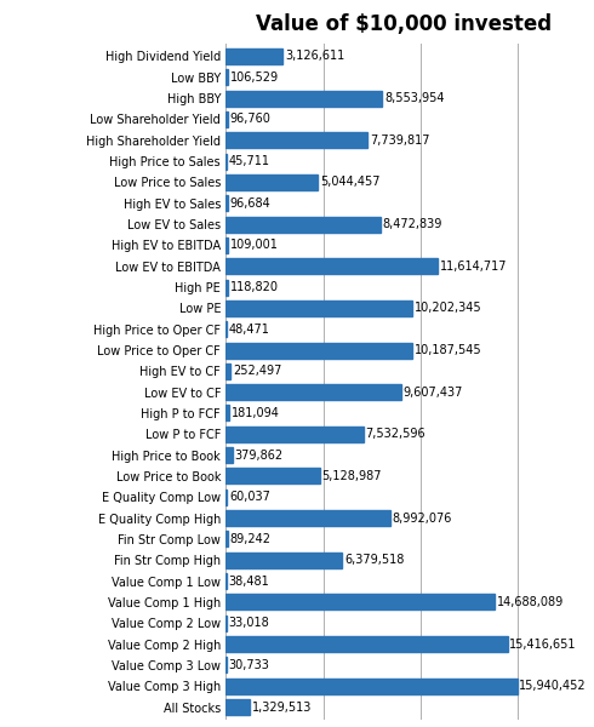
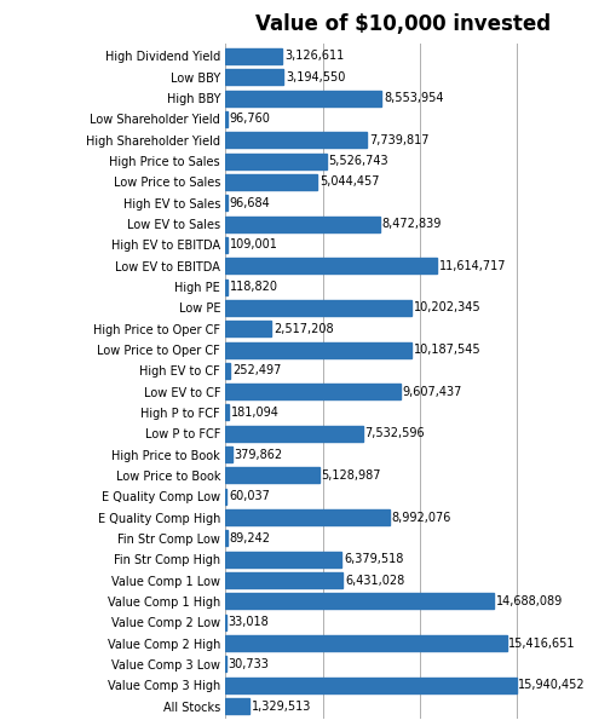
Low BBY: 106,529 -> 3,194,550
High Price to Sales: 45,711 -> 5,526,743
High Price to Oper CF: 48,471 -> 2,517,208
Value Comp 1 Low: 38,481 -> 6,431,028
